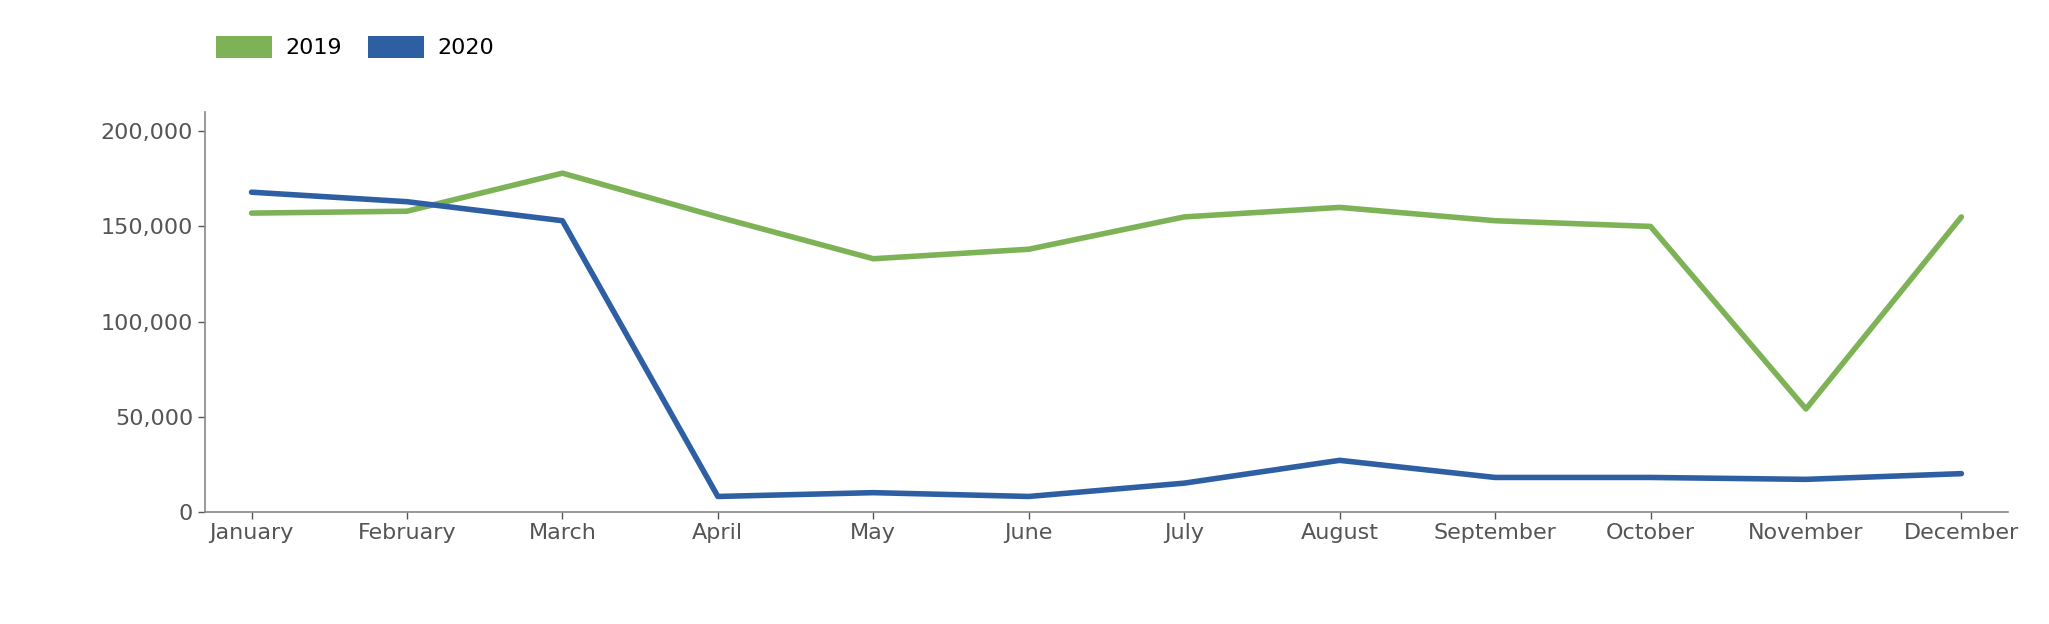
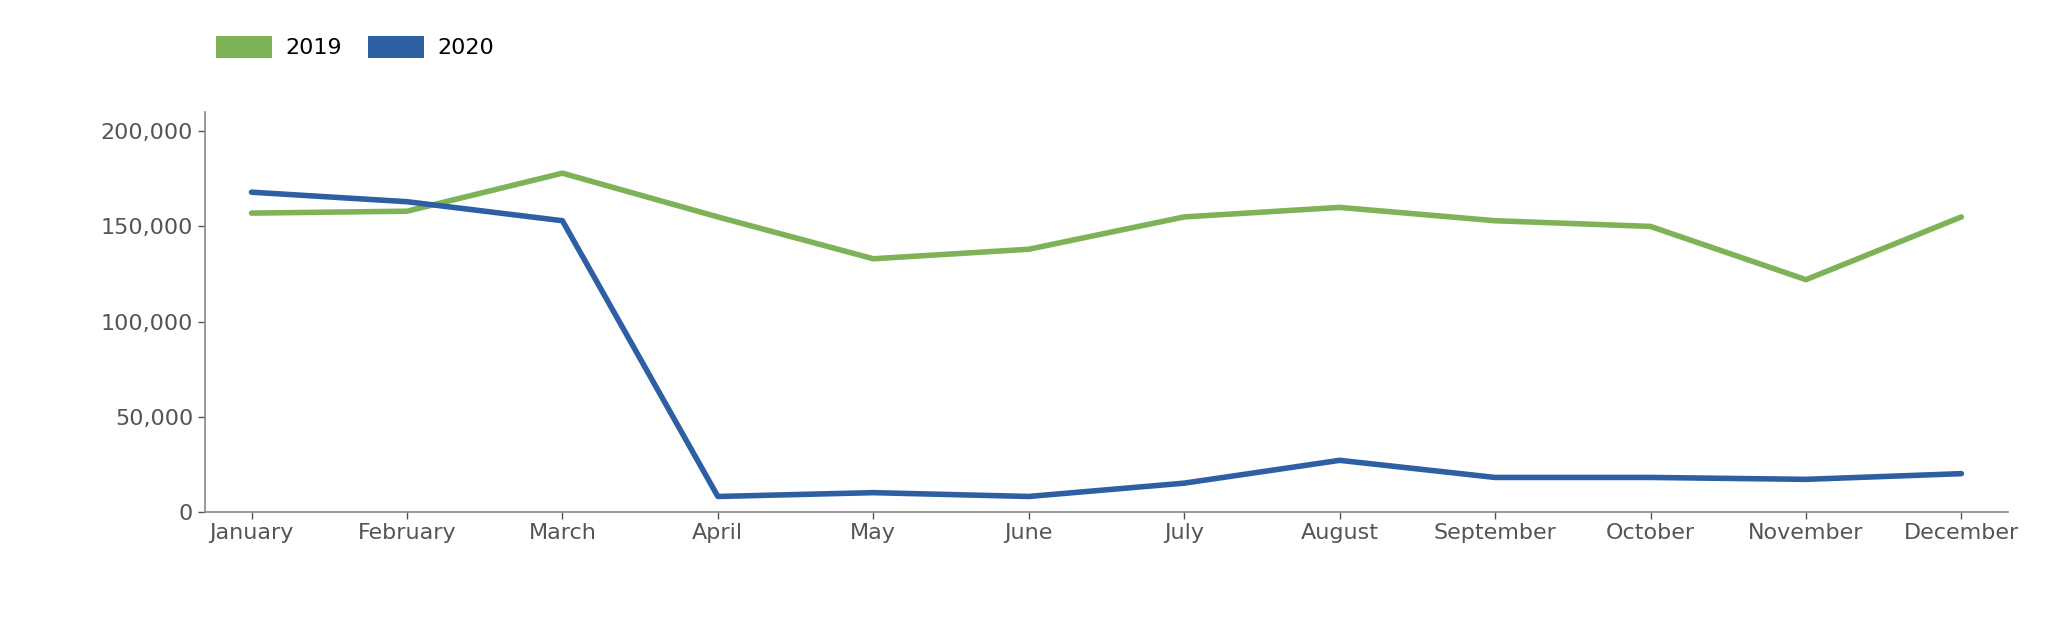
2019/November: 54,000 -> 122,000
